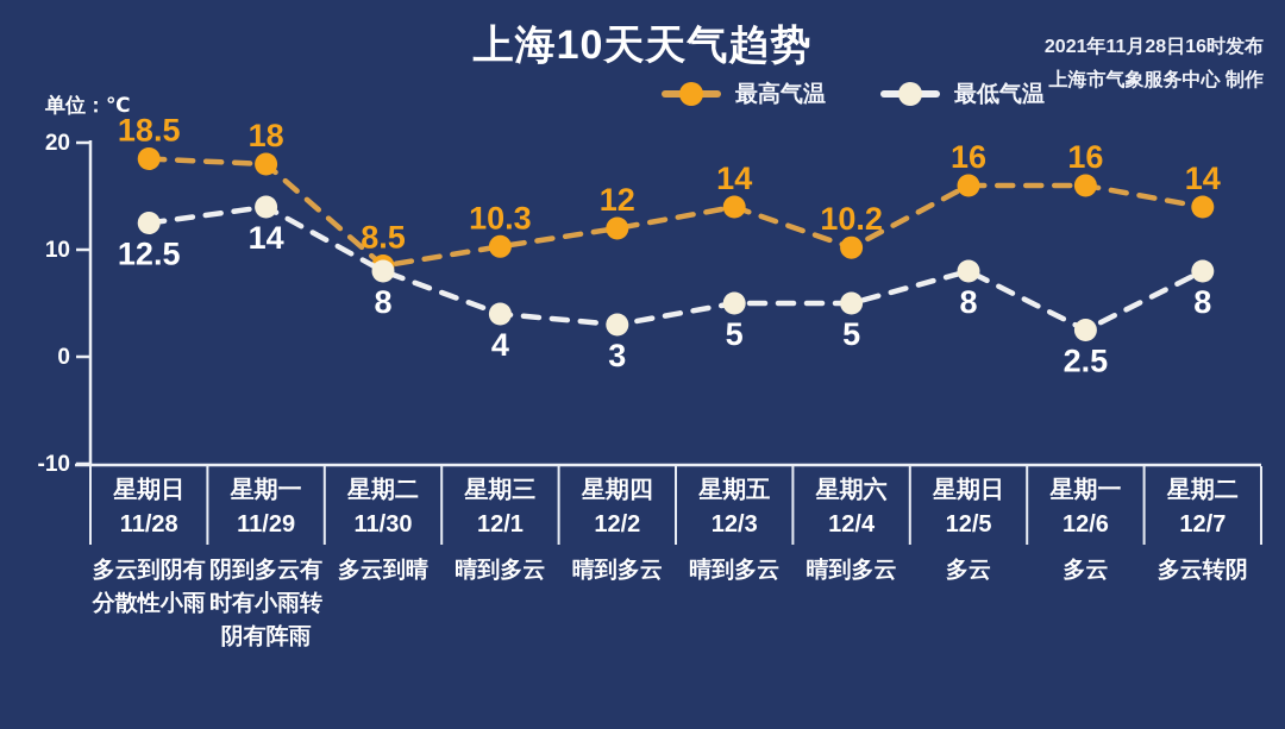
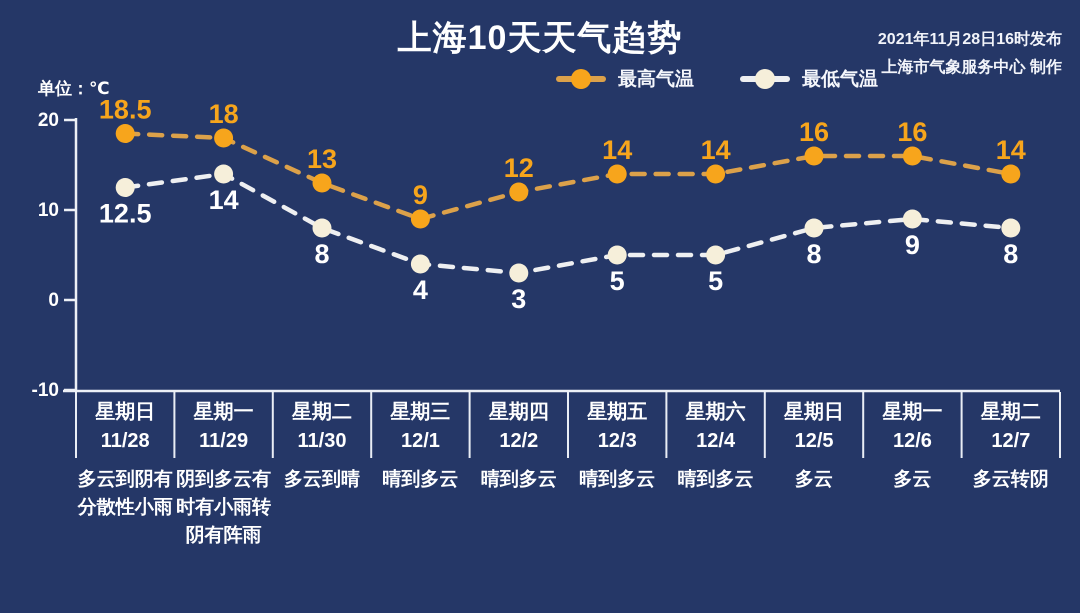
最高气温/11/30: 8.5 -> 13
最高气温/12/1: 10.3 -> 9
最高气温/12/4: 10.2 -> 14
最低气温/12/6: 2.5 -> 9
